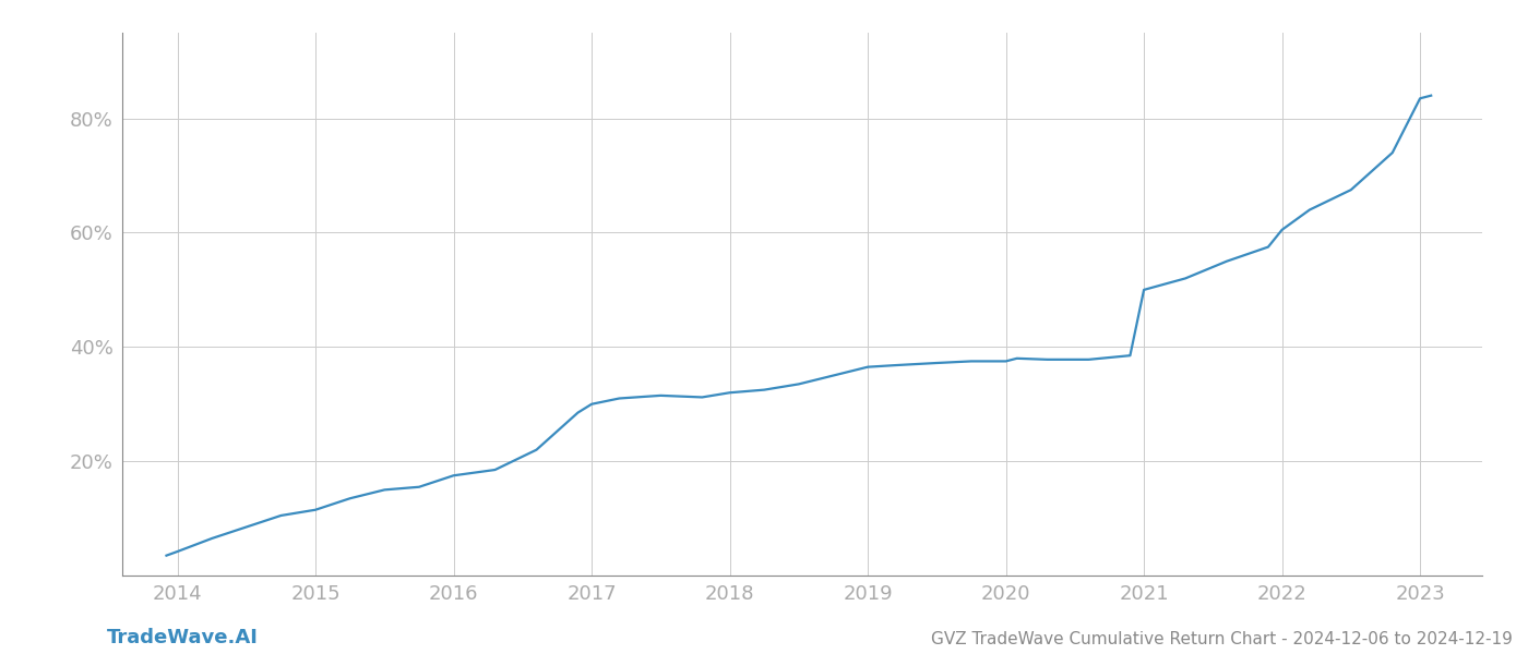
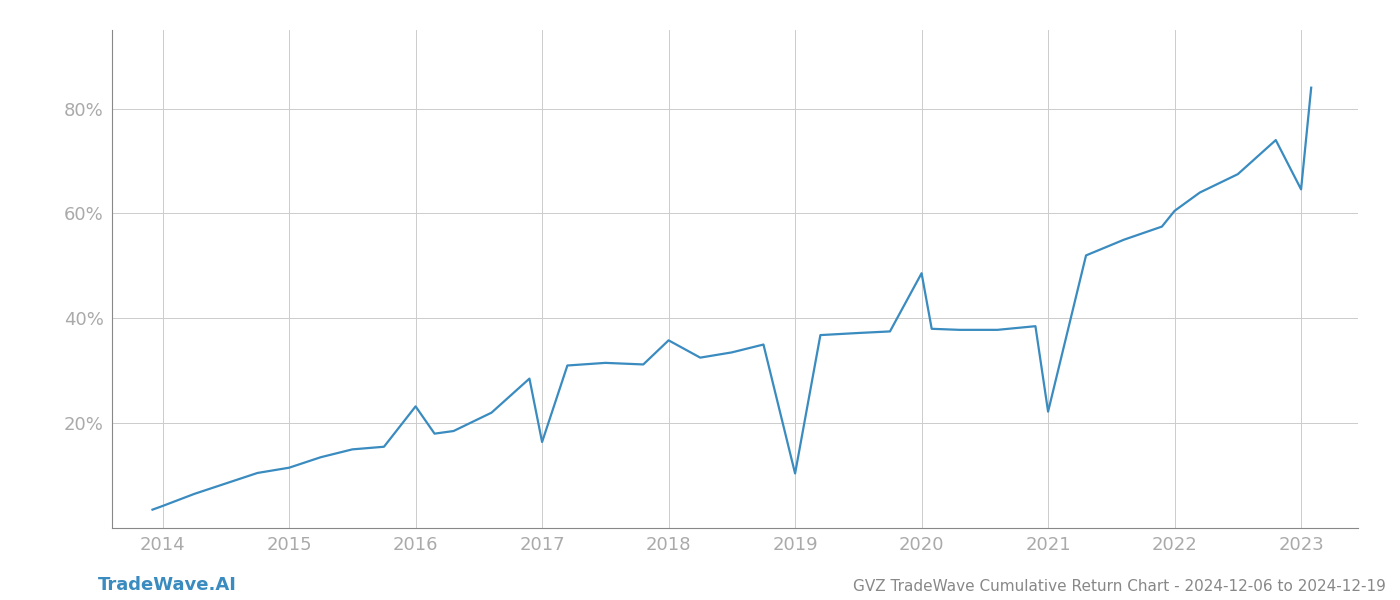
2016: 17.5% -> 23.2%
2017: 30.0% -> 16.4%
2018: 32.0% -> 35.8%
2019: 36.5% -> 10.4%
2020: 37.5% -> 48.6%
2021: 50.0% -> 22.2%
2023: 83.5% -> 64.6%
